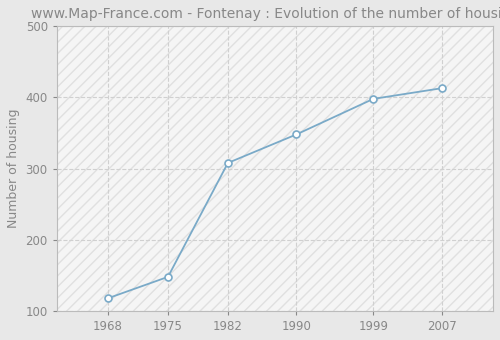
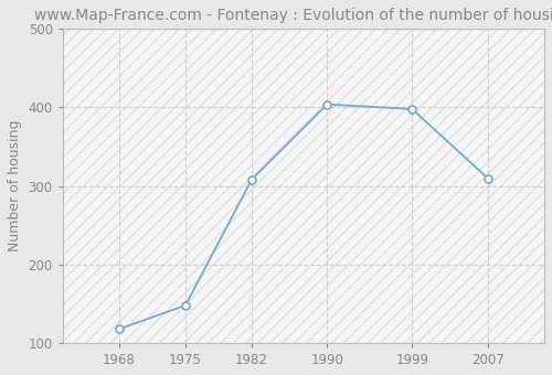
1990: 348 -> 404
2007: 413 -> 310
